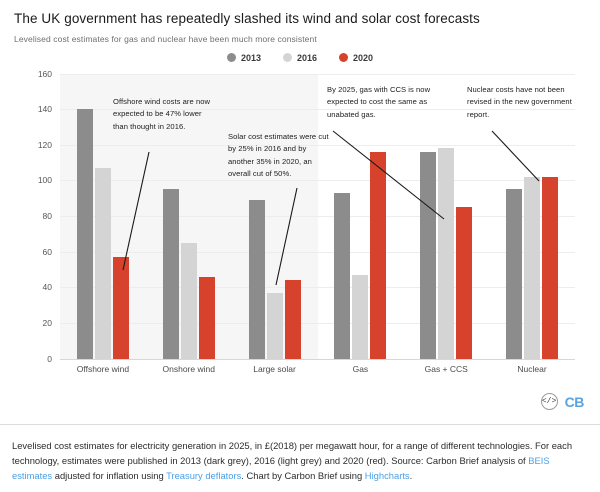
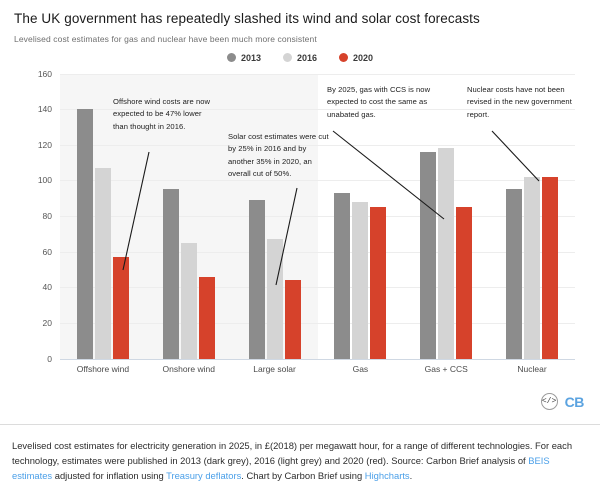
2016/Large solar: 37 -> 67
2016/Gas: 47 -> 88
2020/Gas: 116 -> 85
